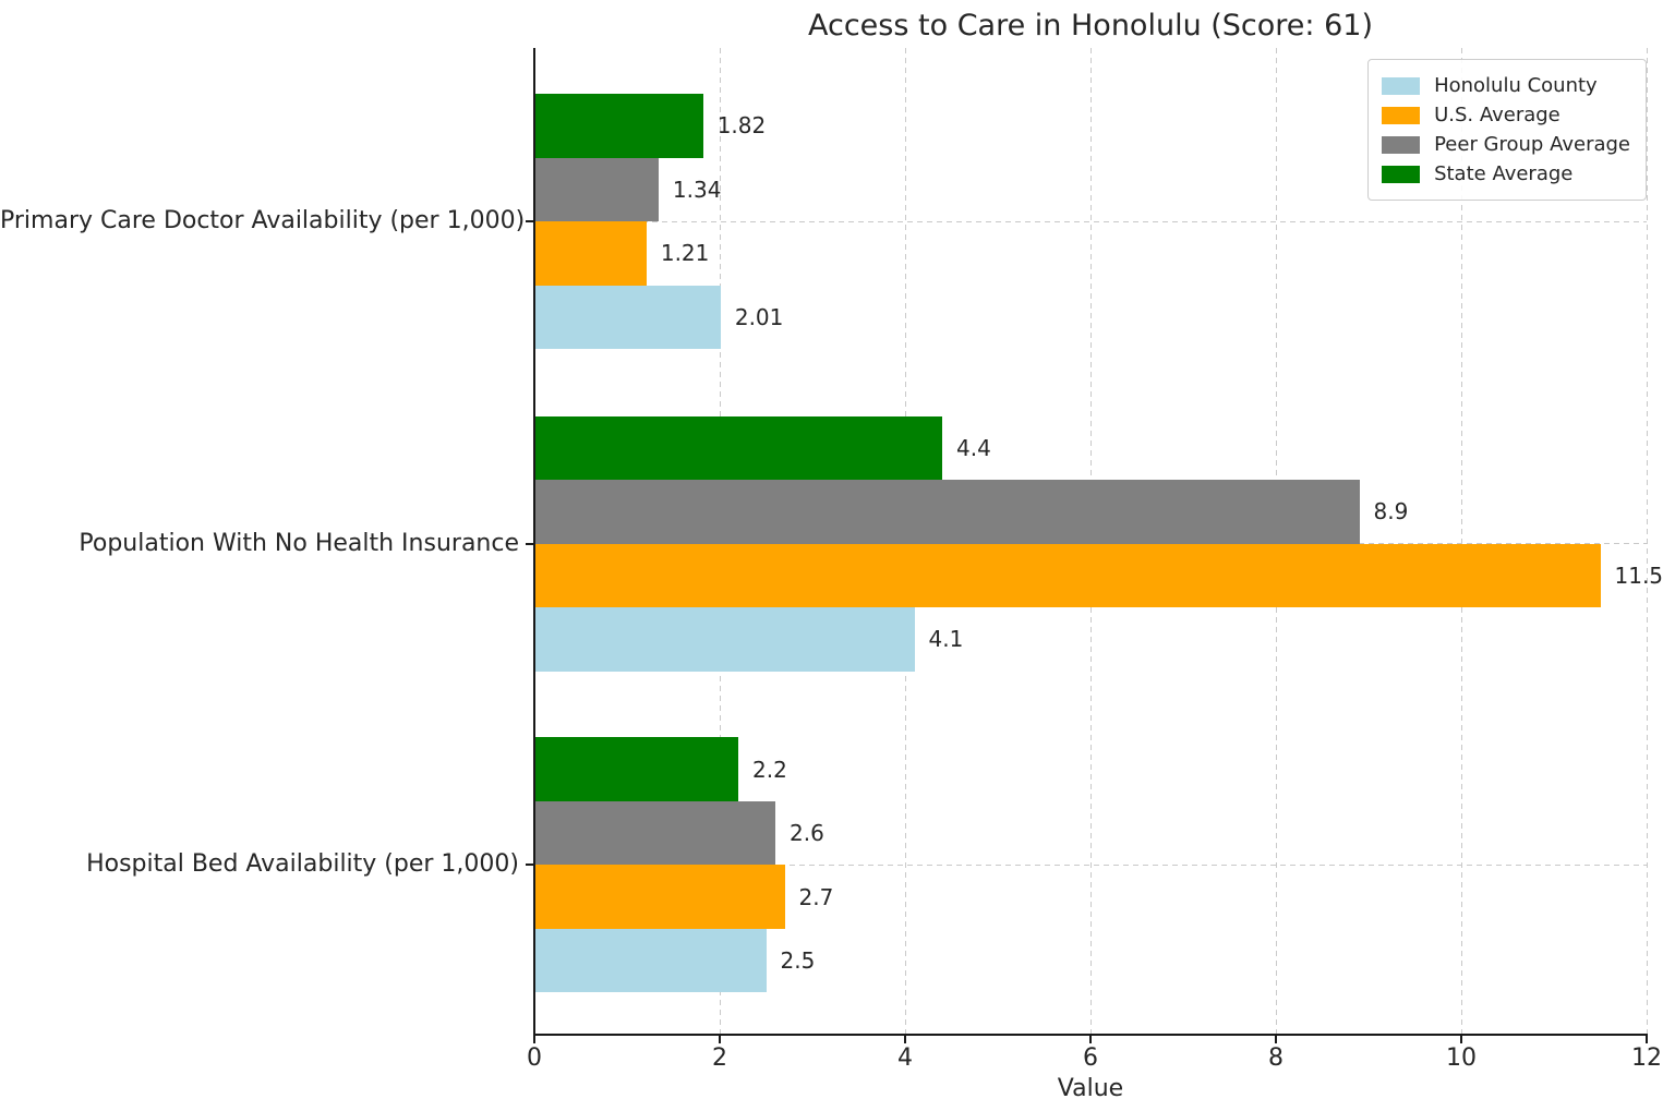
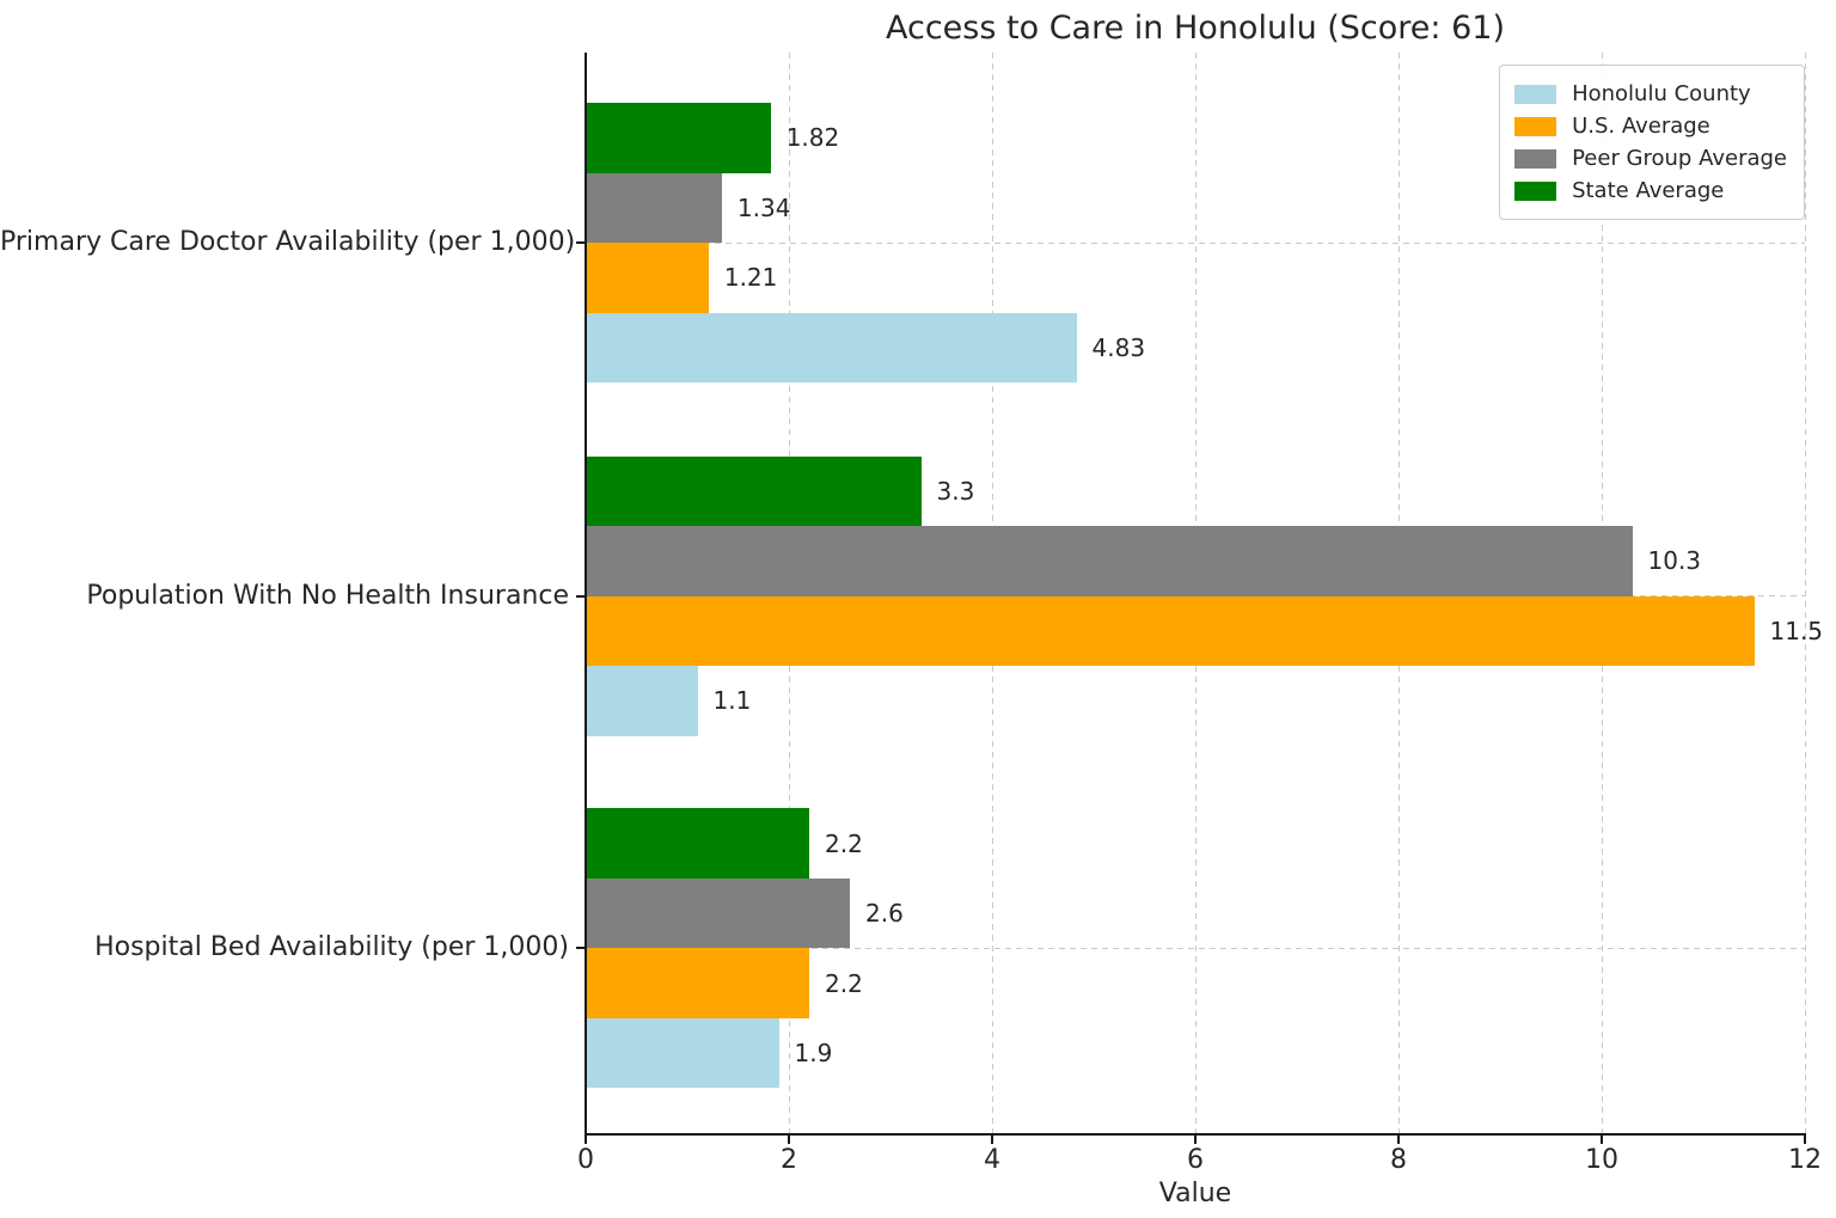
Honolulu County/Primary Care Doctor Availability (per 1,000): 2.01 -> 4.83
Honolulu County/Population With No Health Insurance: 4.1 -> 1.1
Peer Group Average/Population With No Health Insurance: 8.9 -> 10.3
State Average/Population With No Health Insurance: 4.4 -> 3.3
Honolulu County/Hospital Bed Availability (per 1,000): 2.5 -> 1.9
U.S. Average/Hospital Bed Availability (per 1,000): 2.7 -> 2.2
